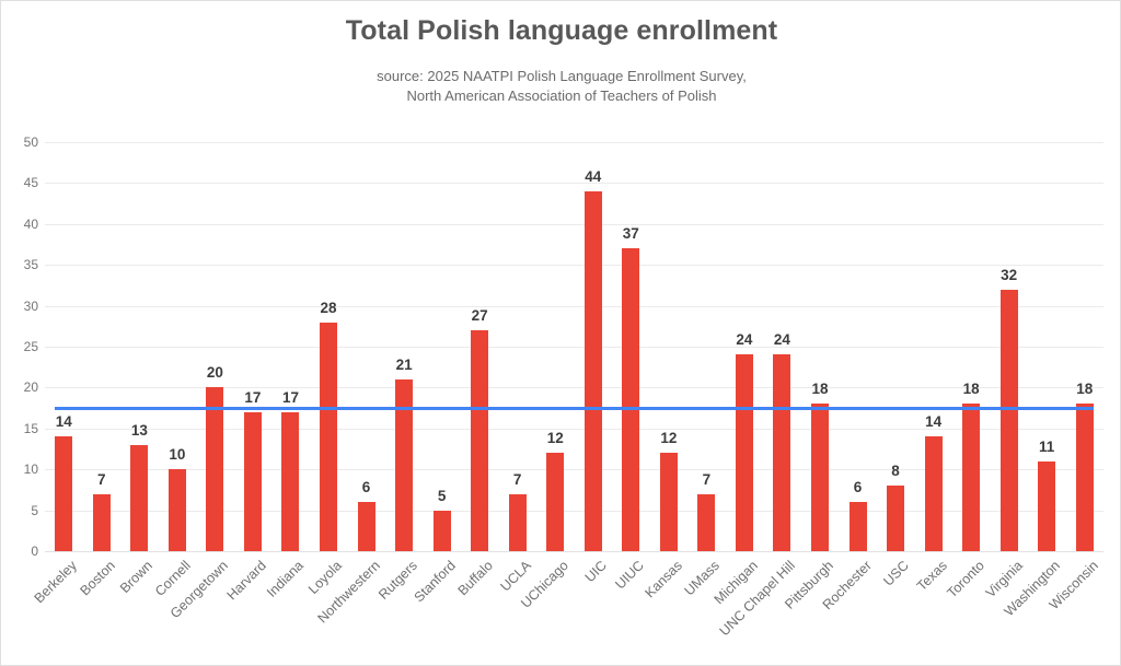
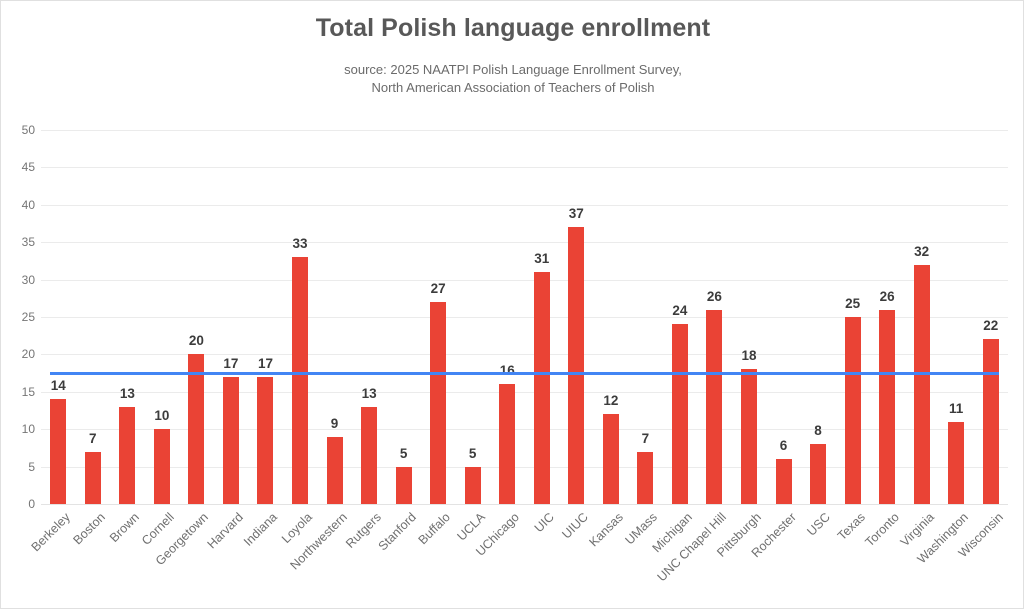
Loyola: 28 -> 33
Northwestern: 6 -> 9
Rutgers: 21 -> 13
UCLA: 7 -> 5
UChicago: 12 -> 16
UIC: 44 -> 31
UNC Chapel Hill: 24 -> 26
Texas: 14 -> 25
Toronto: 18 -> 26
Wisconsin: 18 -> 22
